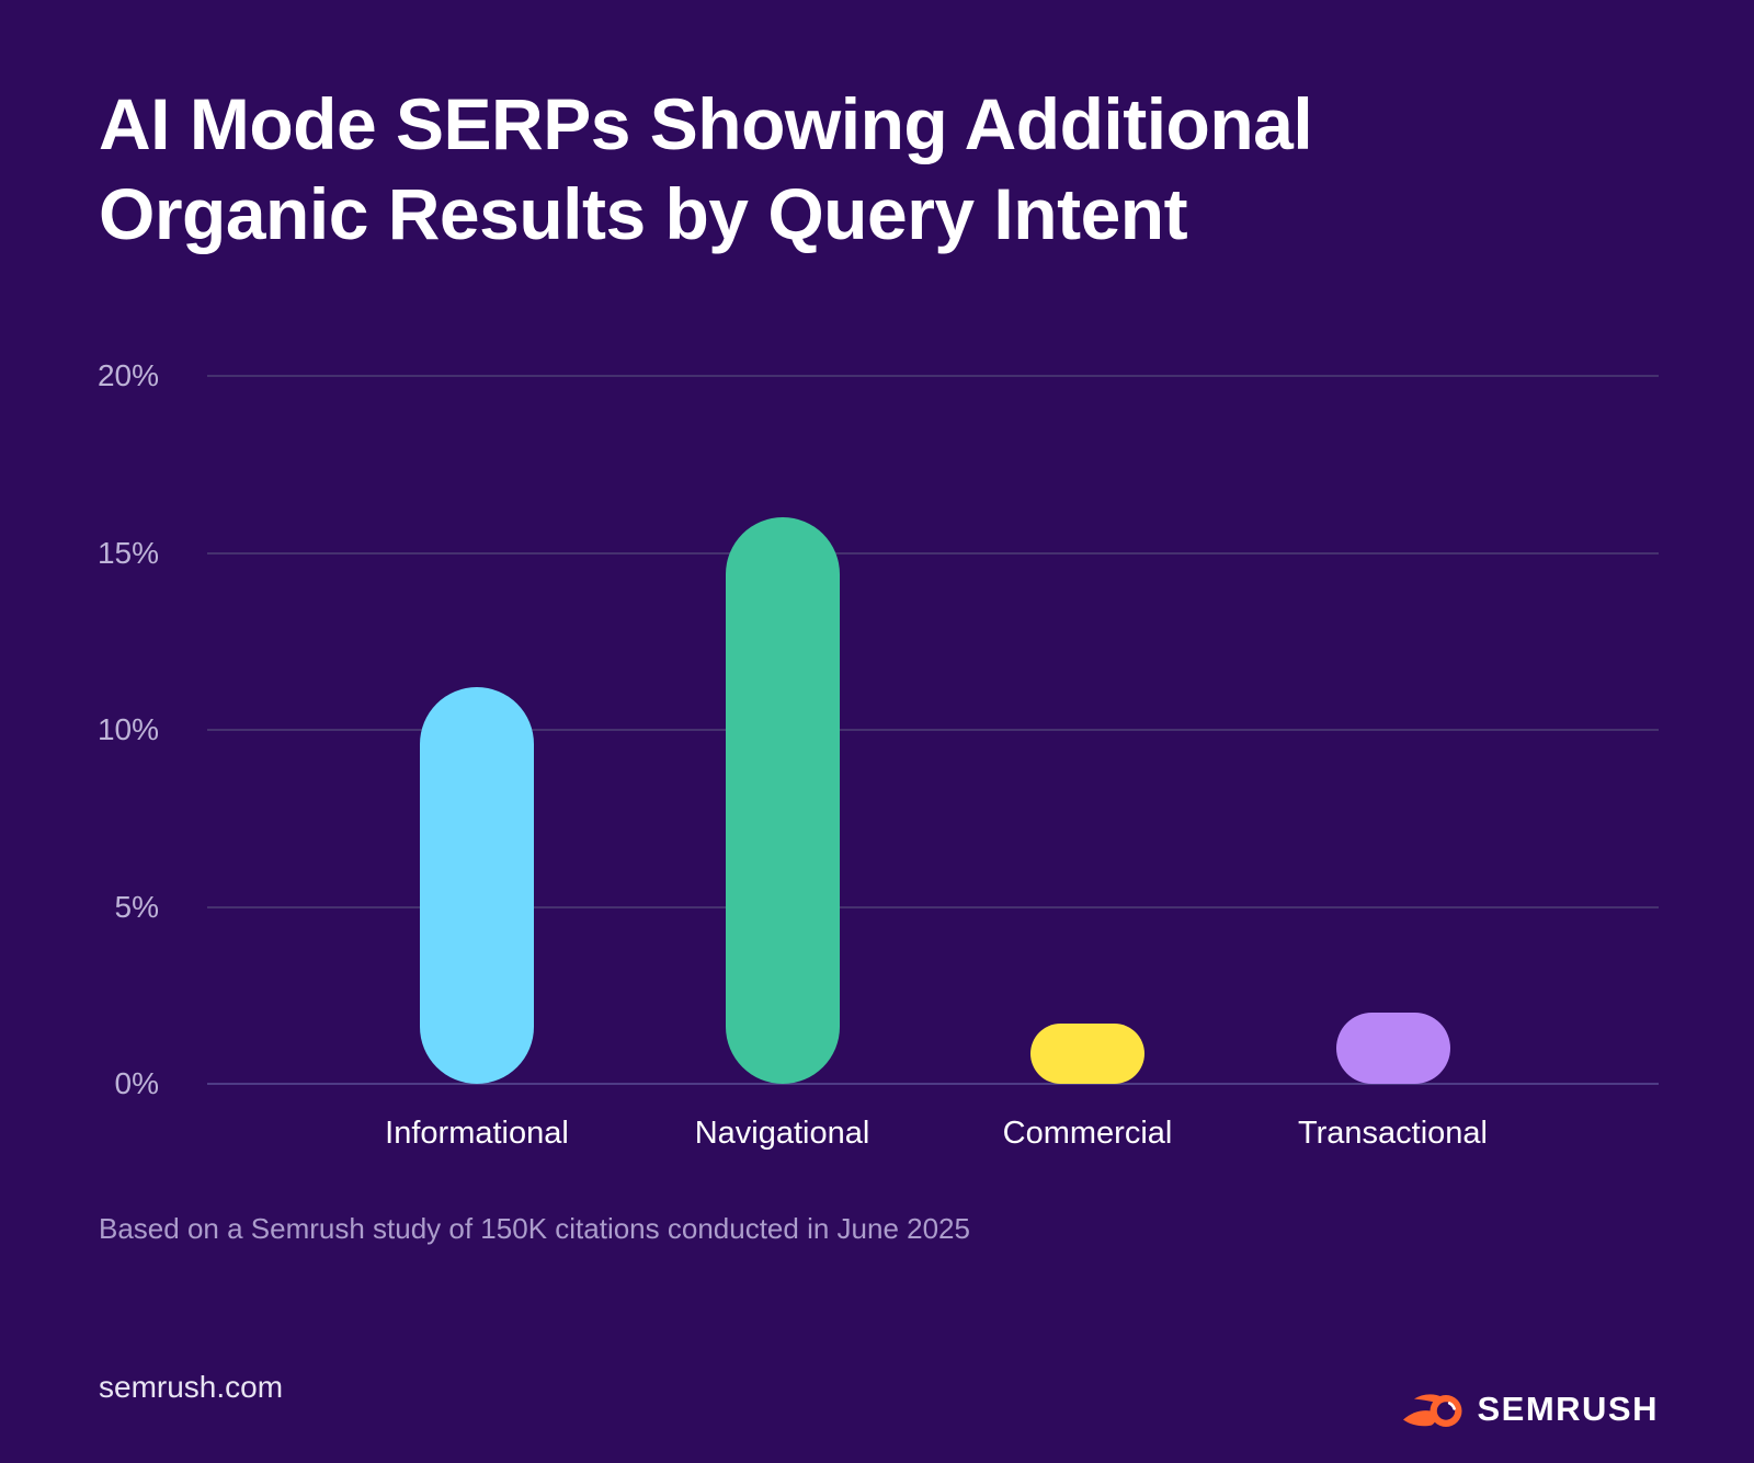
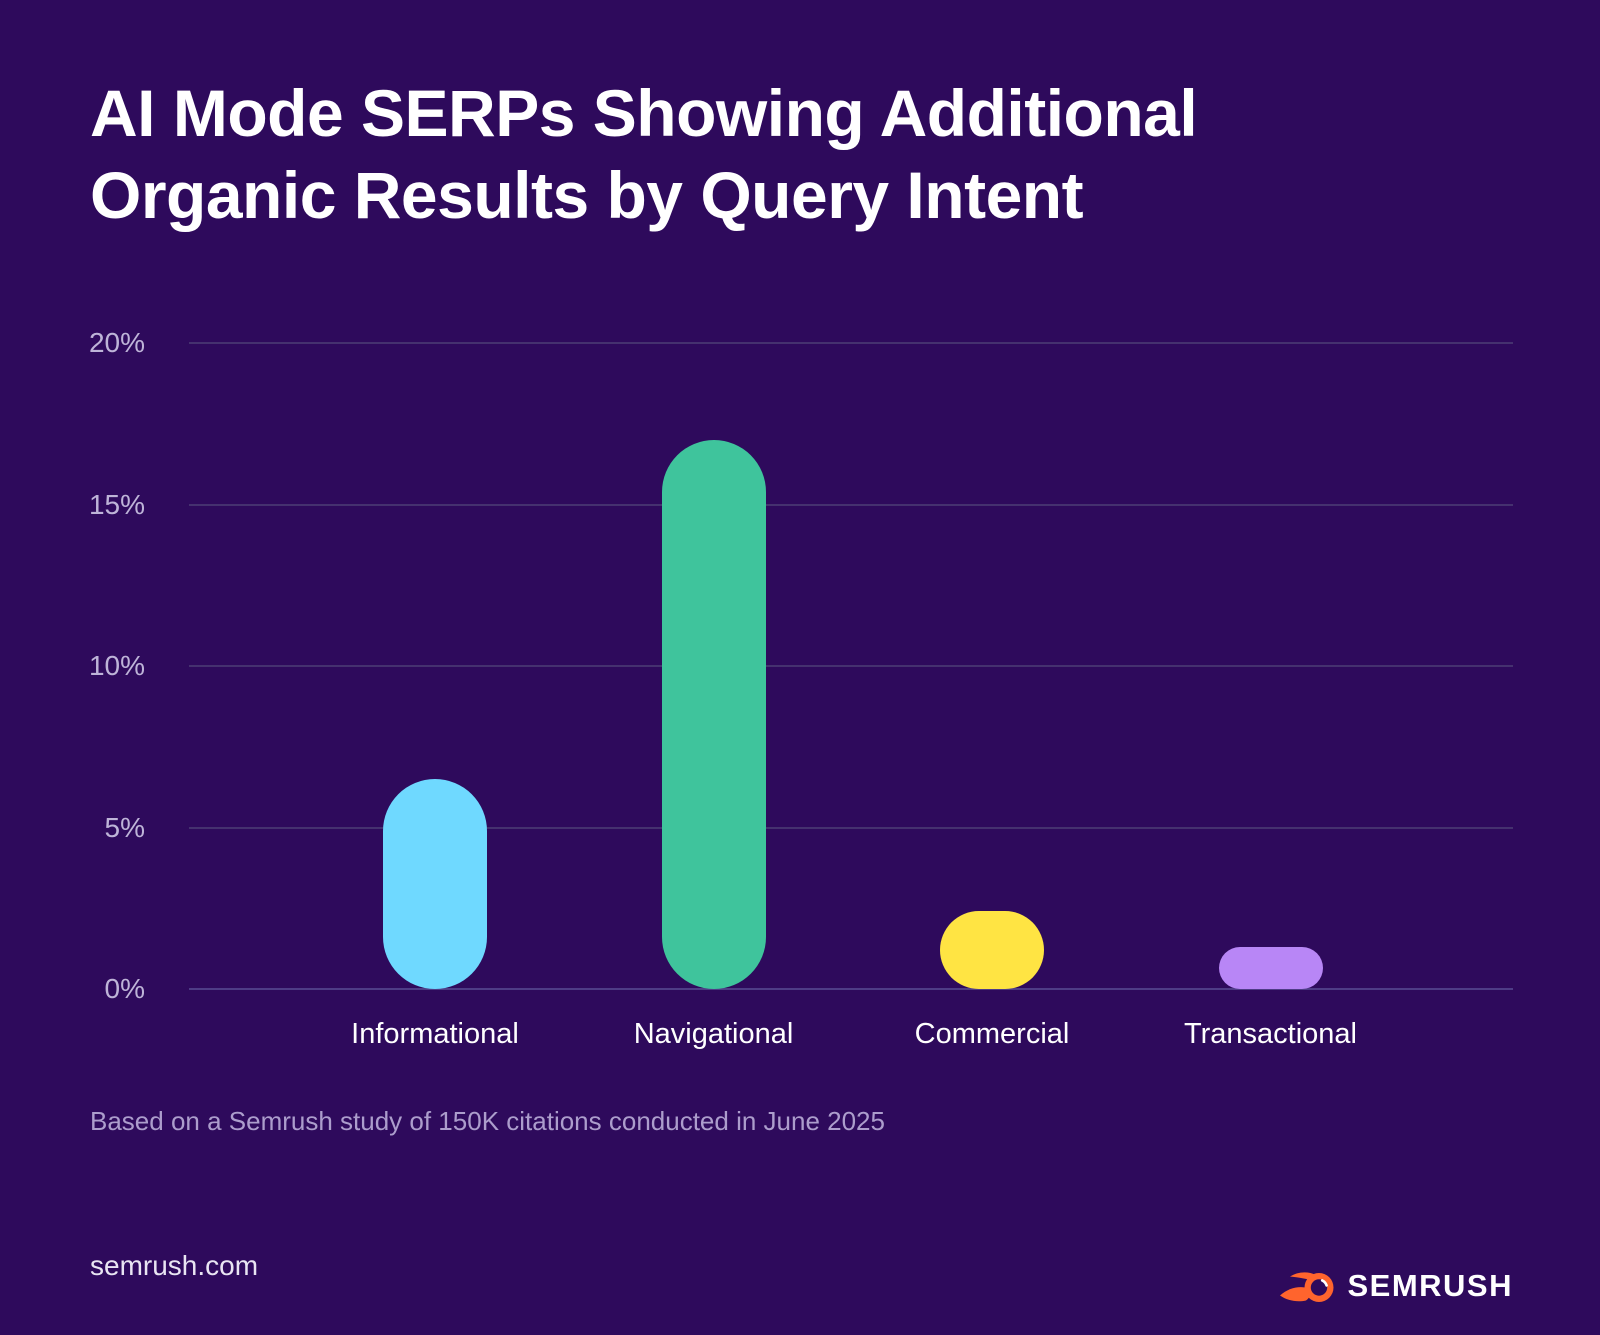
Informational: 11.2% -> 6.5%
Navigational: 16.0% -> 17.0%
Commercial: 1.7% -> 2.4%
Transactional: 2.0% -> 1.3%
